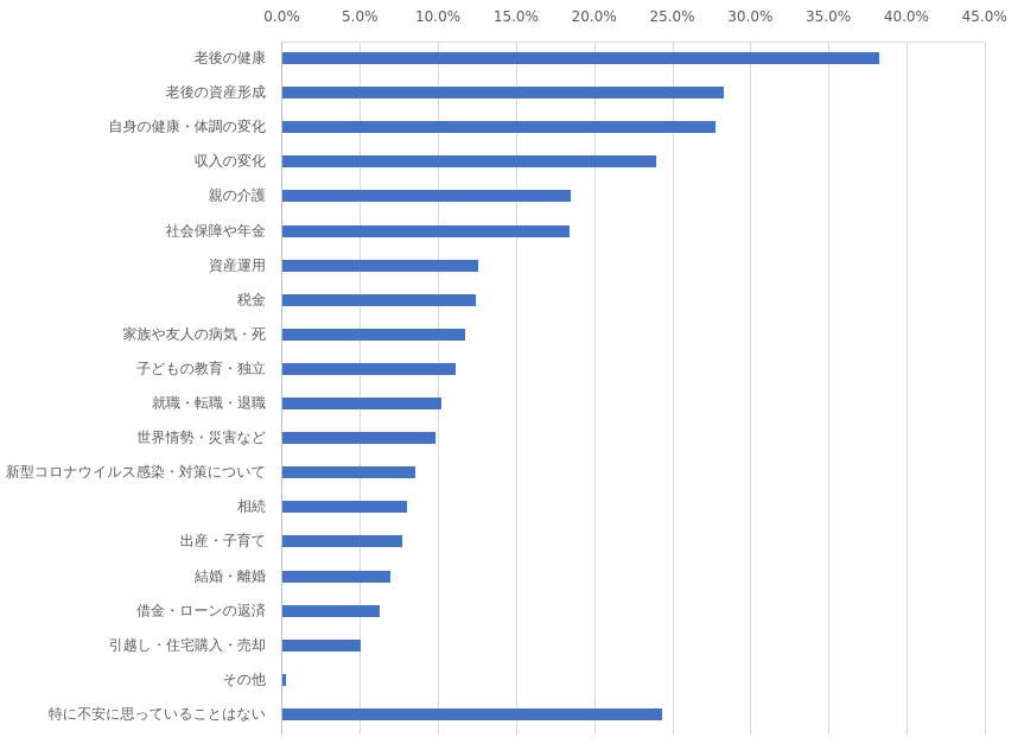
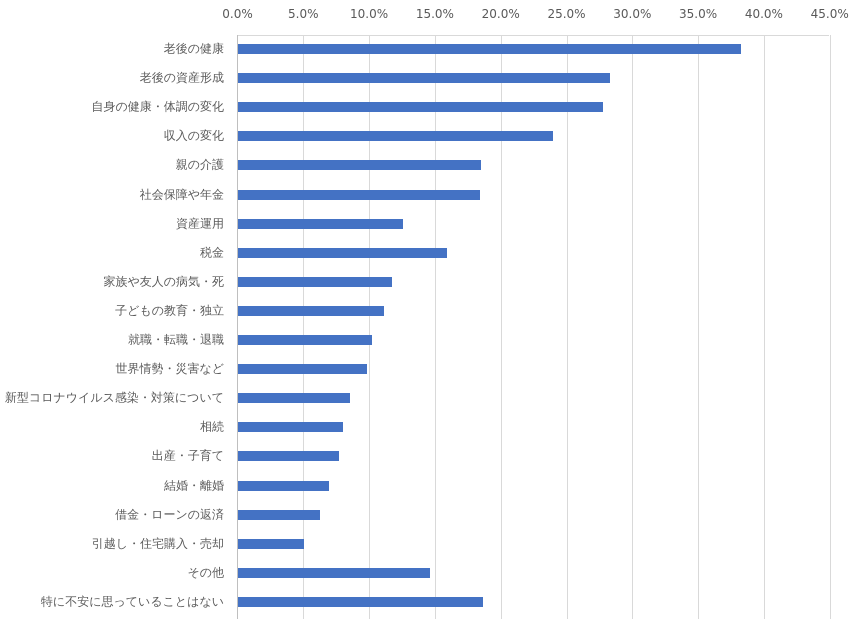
税金: 12.4% -> 15.9%
その他: 0.2% -> 14.6%
特に不安に思っていることはない: 24.3% -> 18.6%
